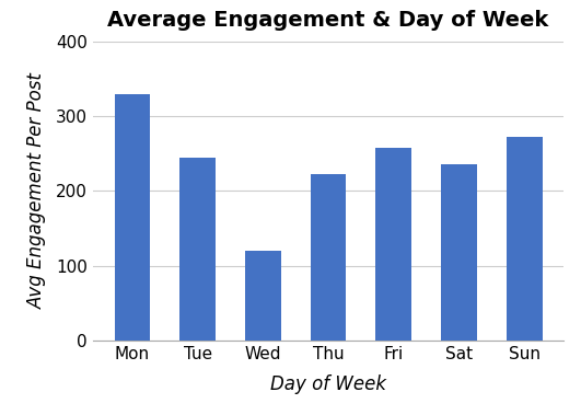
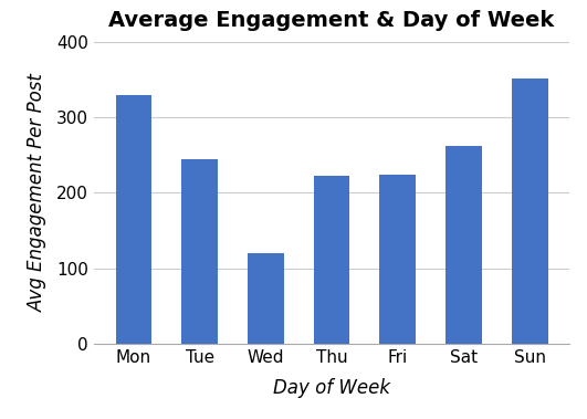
Fri: 258 -> 224
Sat: 235 -> 262
Sun: 272 -> 352
